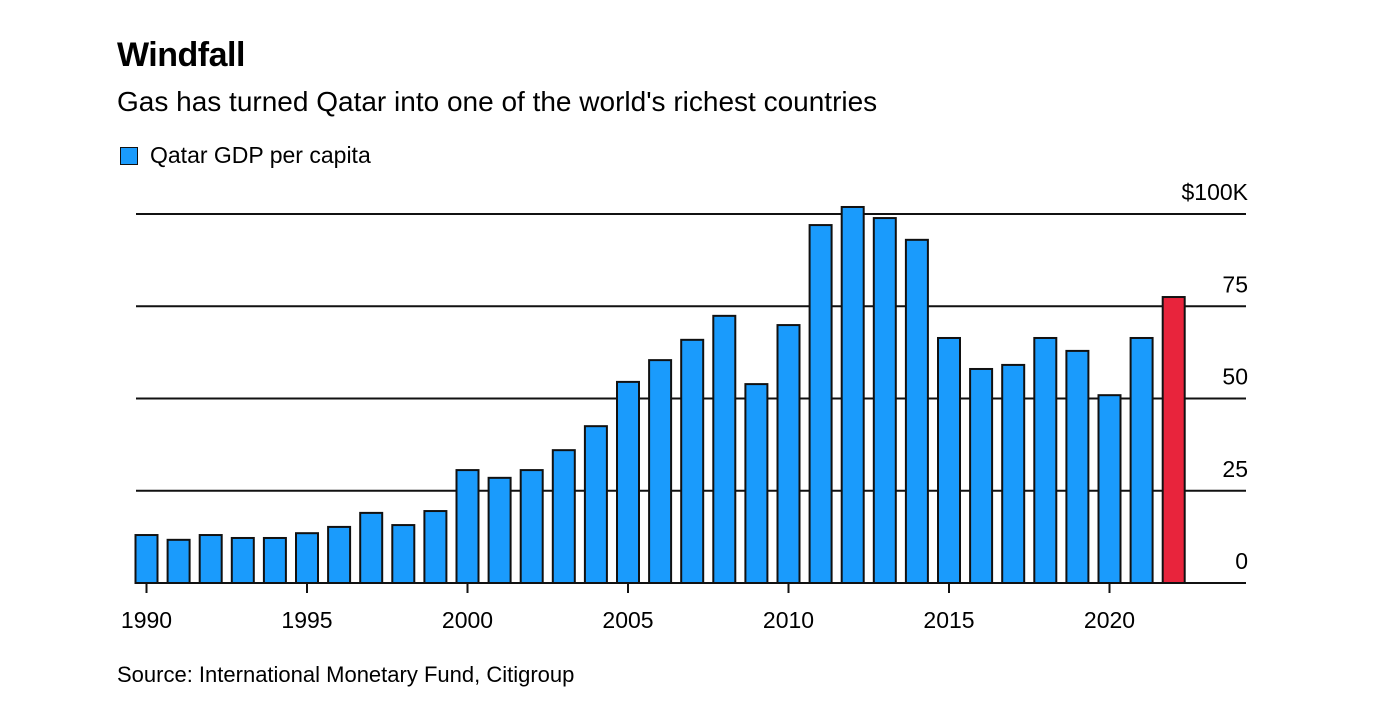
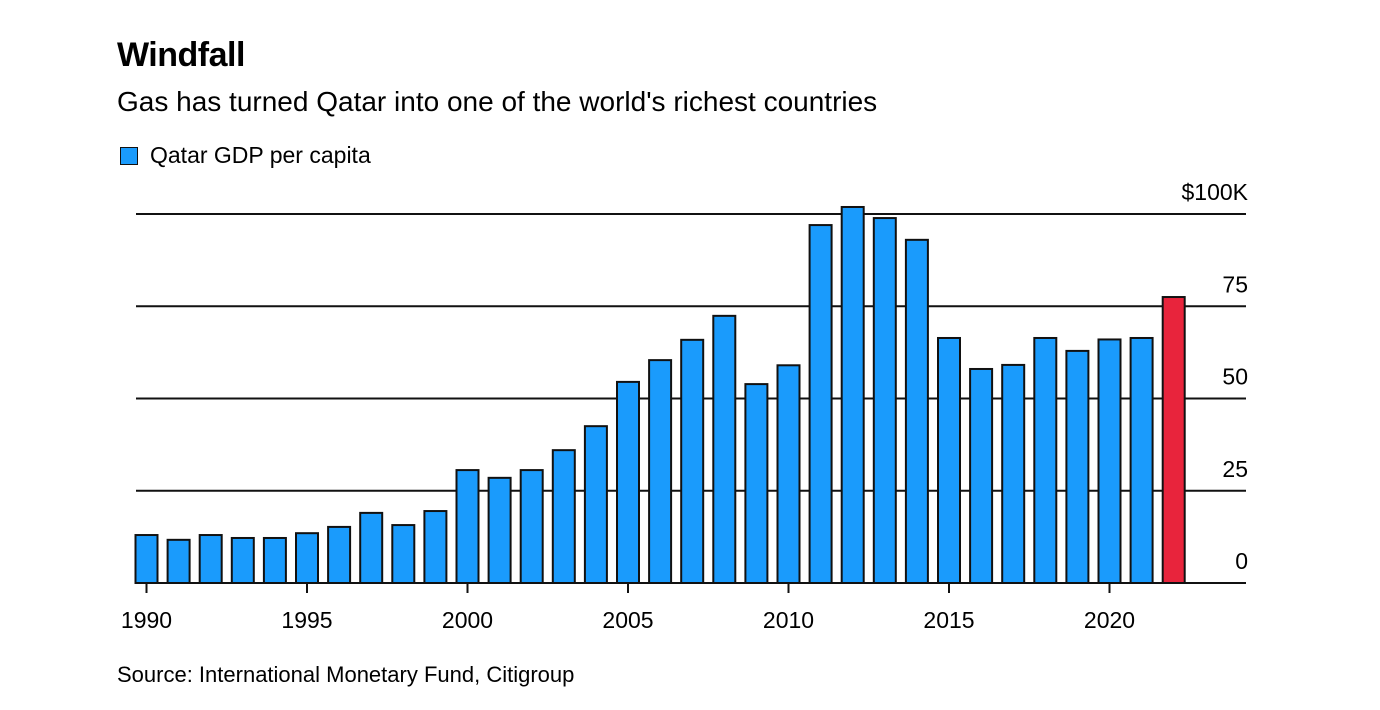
2010: $70K -> $59K
2020: $51K -> $66K
